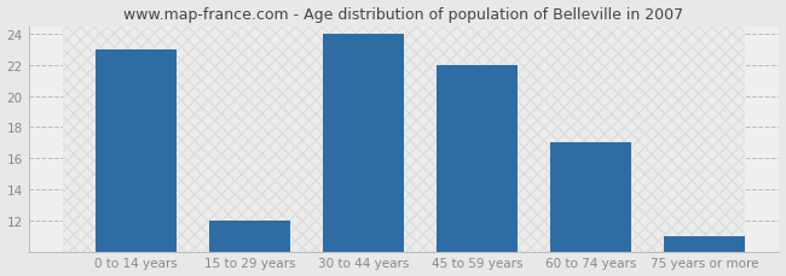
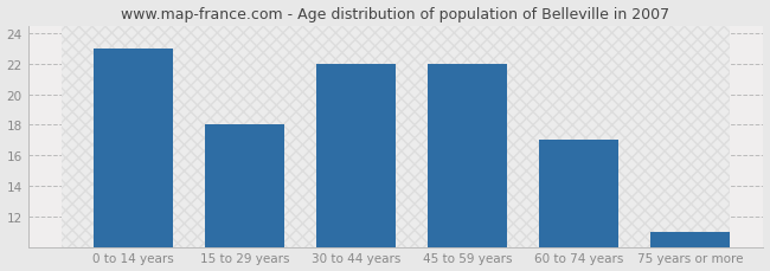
15 to 29 years: 12 -> 18
30 to 44 years: 24 -> 22
